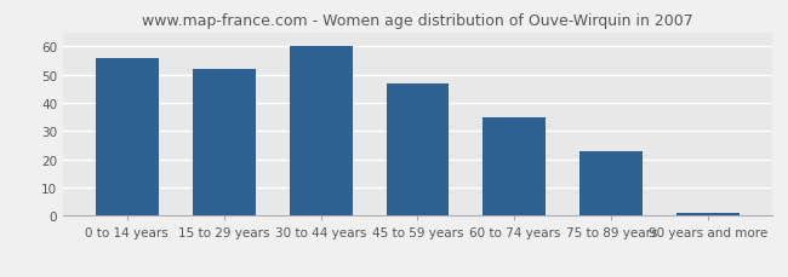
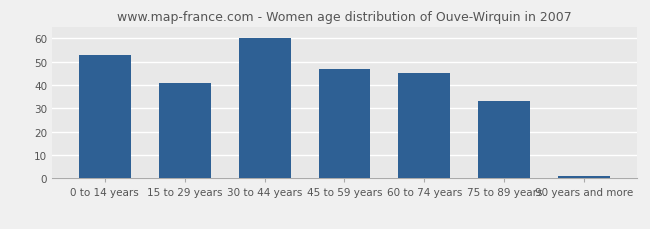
0 to 14 years: 56 -> 53
15 to 29 years: 52 -> 41
60 to 74 years: 35 -> 45
75 to 89 years: 23 -> 33
